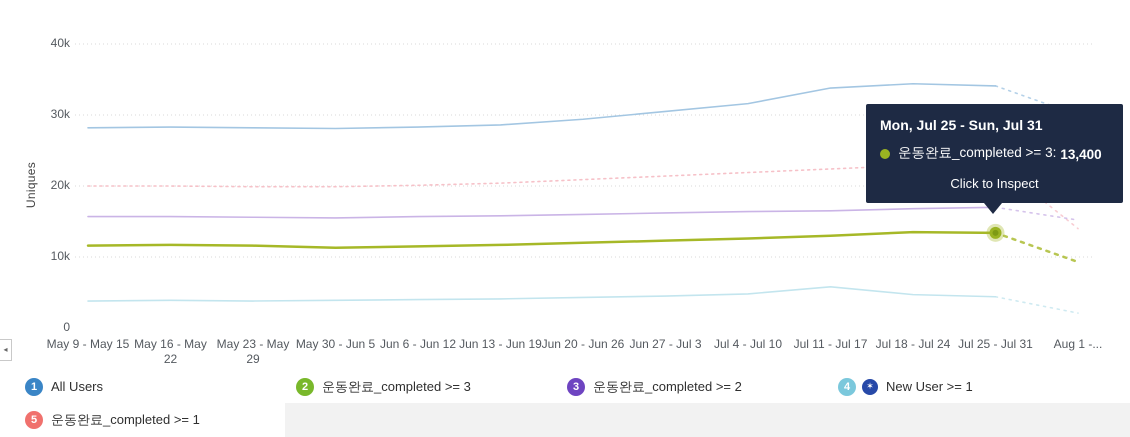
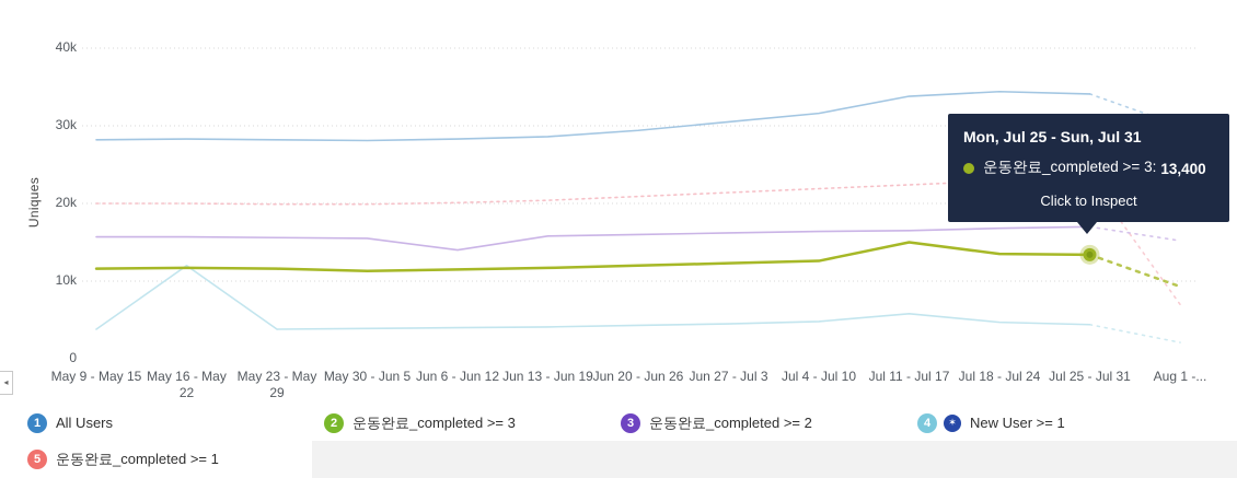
New User >= 1/May 16 - May 22: 4k -> 12k
운동완료_completed >= 2/Jun 6 - Jun 12: 16k -> 14k
운동완료_completed >= 3/Jul 11 - Jul 17: 13k -> 15k
운동완료_completed >= 1/Aug 1 -...: 14k -> 7k
